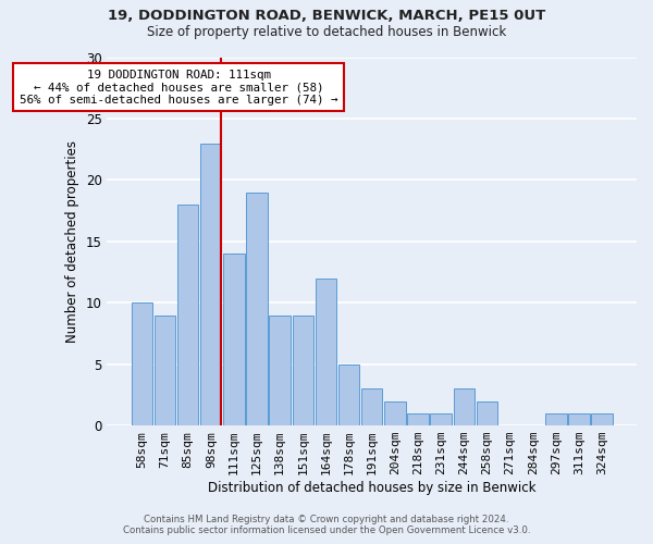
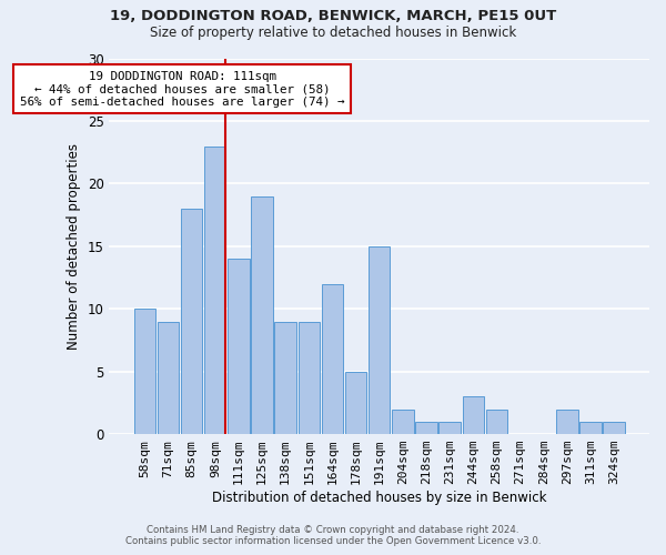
191sqm: 3 -> 15
297sqm: 1 -> 2
